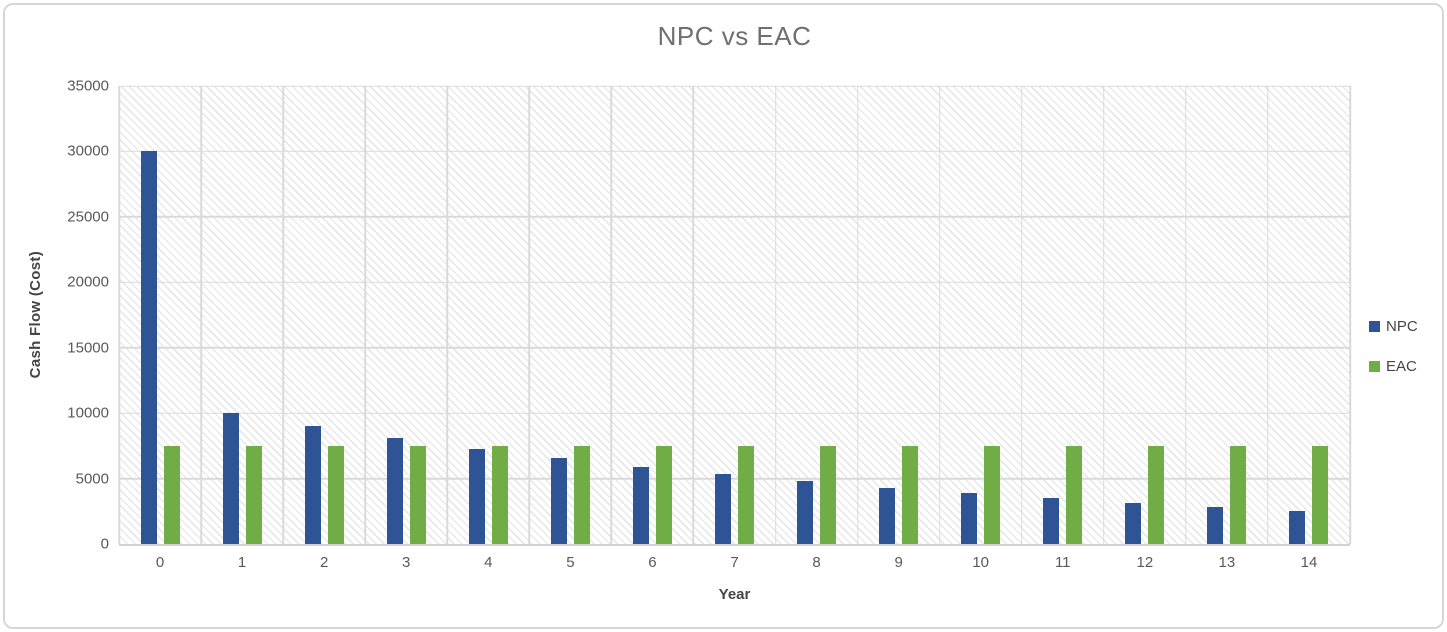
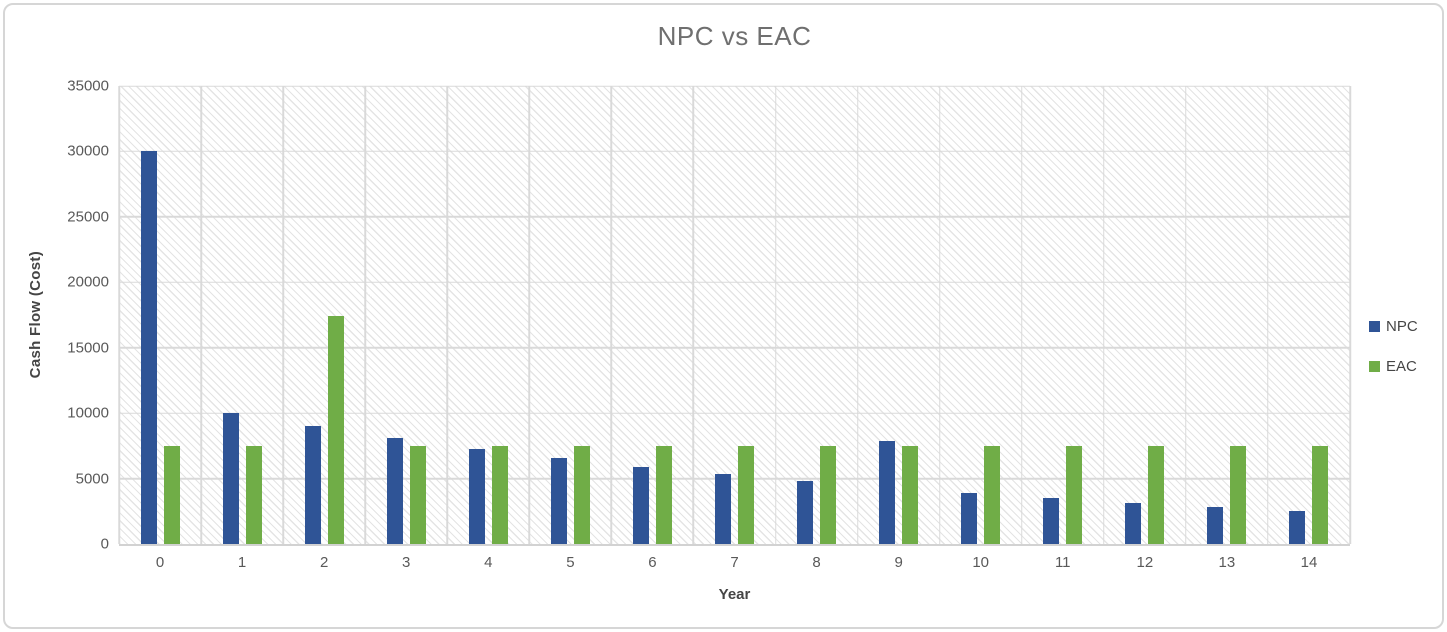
EAC/2: 7500 -> 17400
NPC/9: 4300 -> 7900
